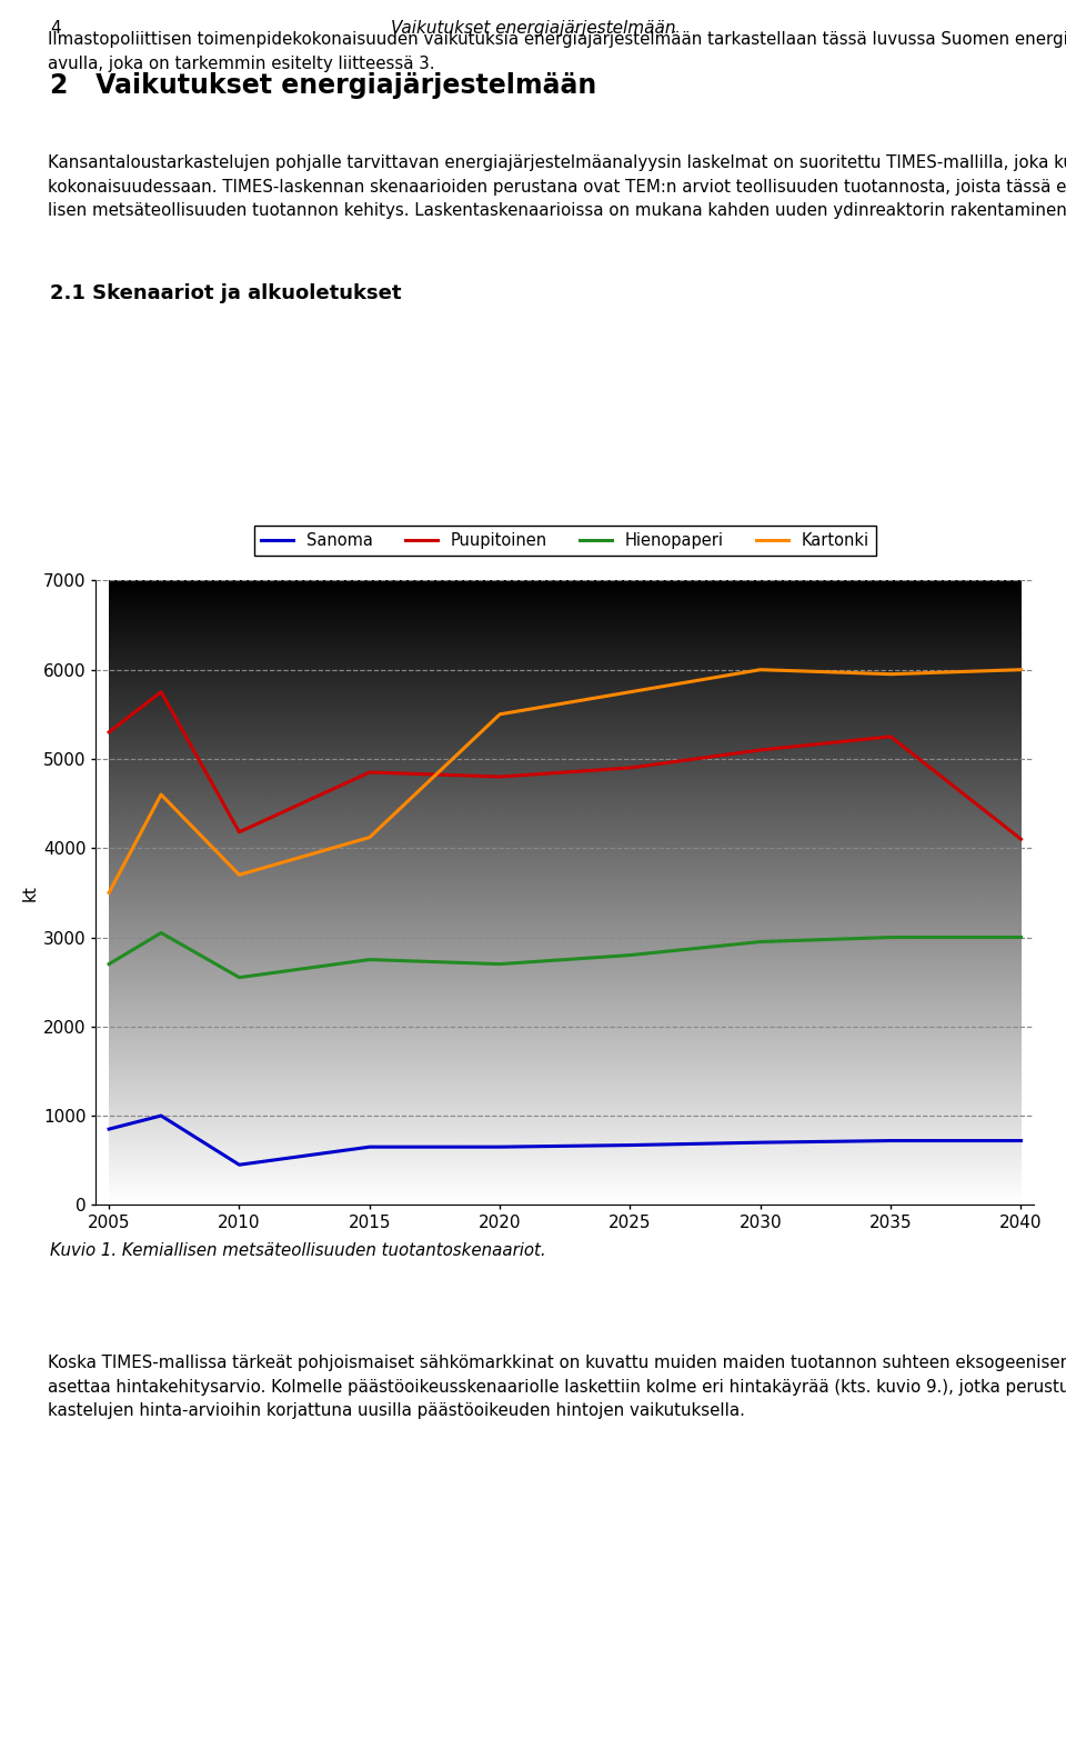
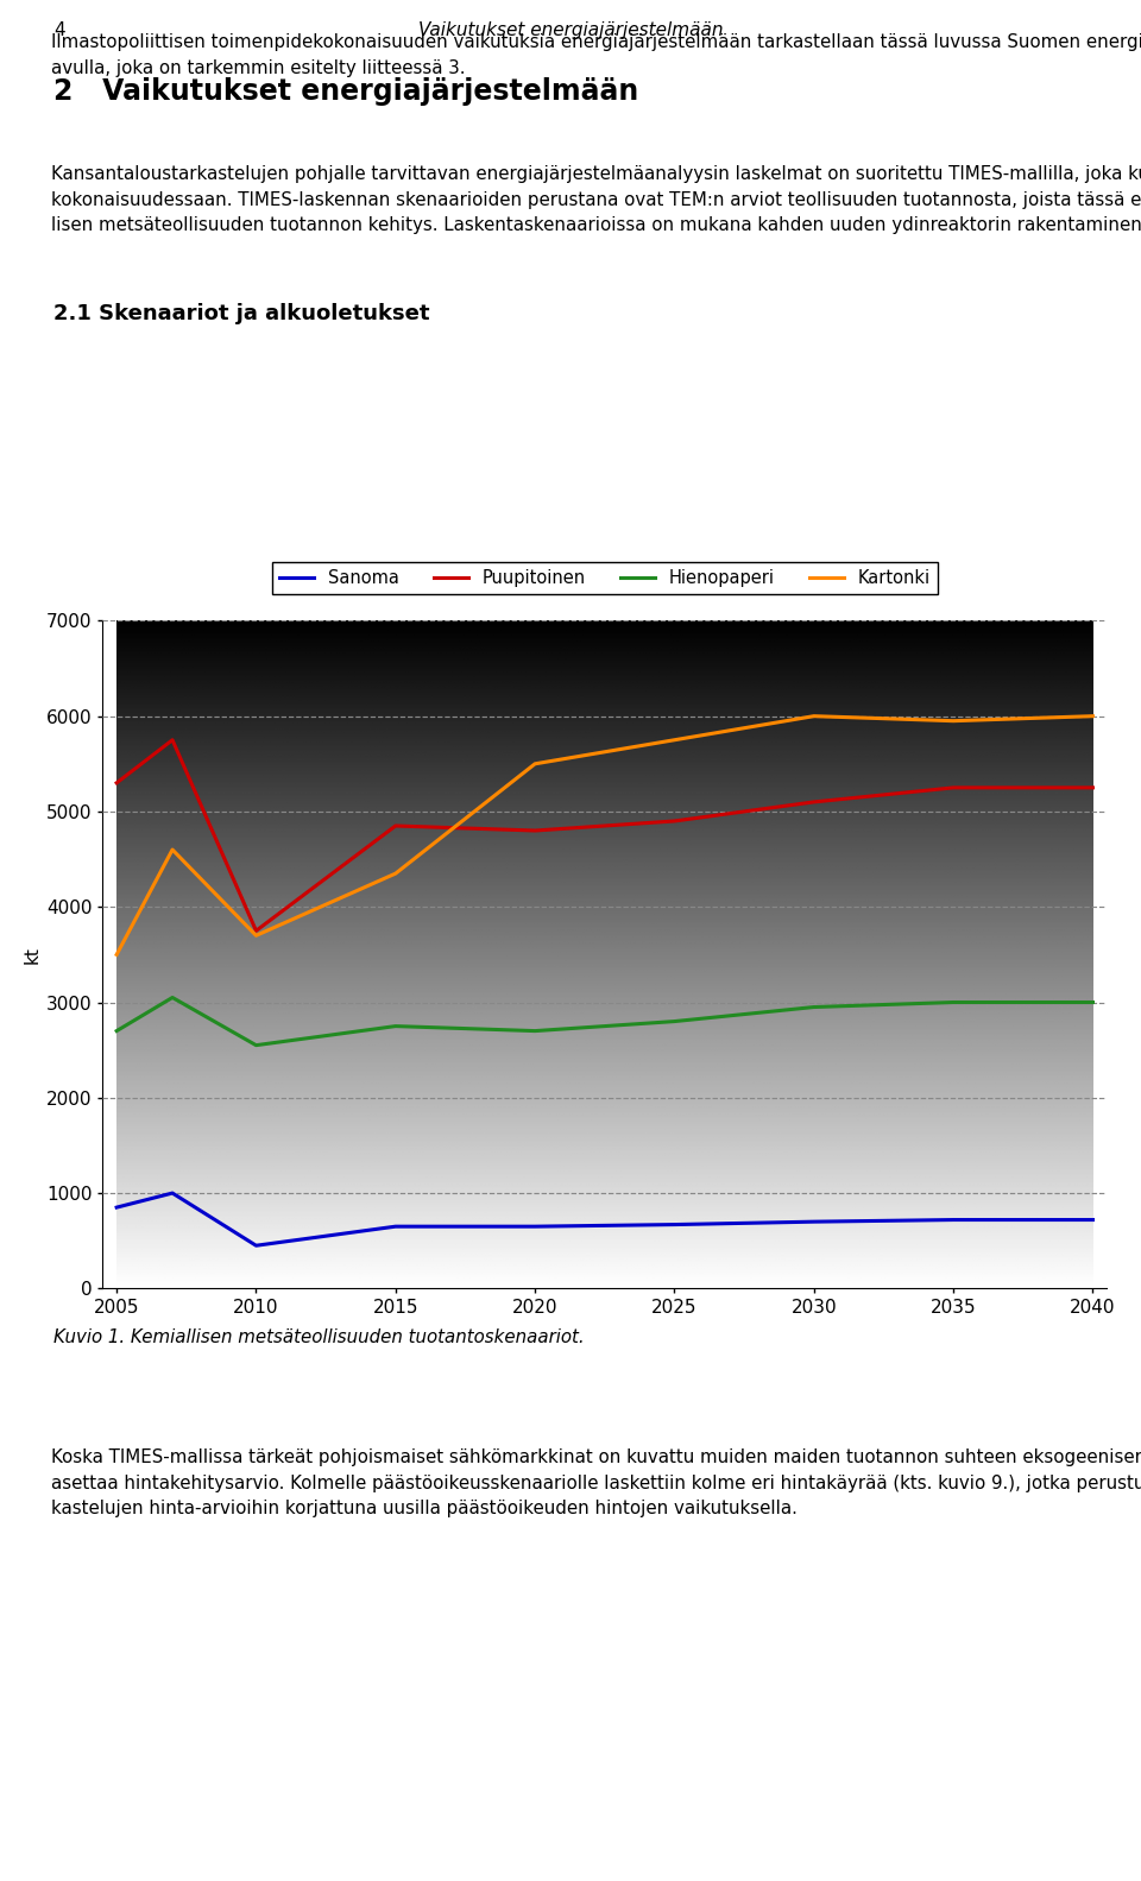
Puupitoinen/2010: 4180 -> 3750
Kartonki/2015: 4120 -> 4350
Puupitoinen/2040: 4100 -> 5250
